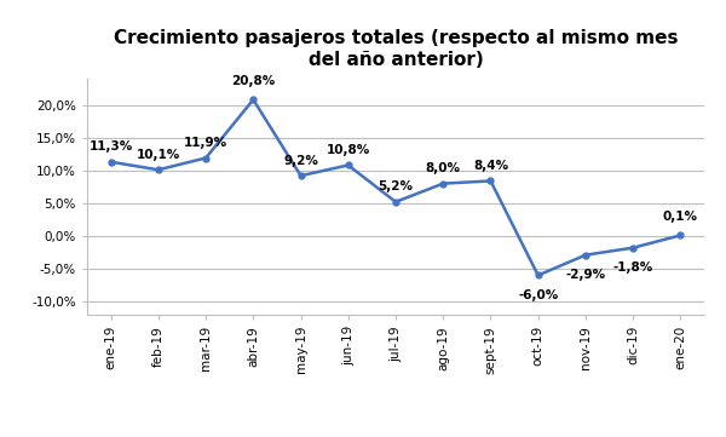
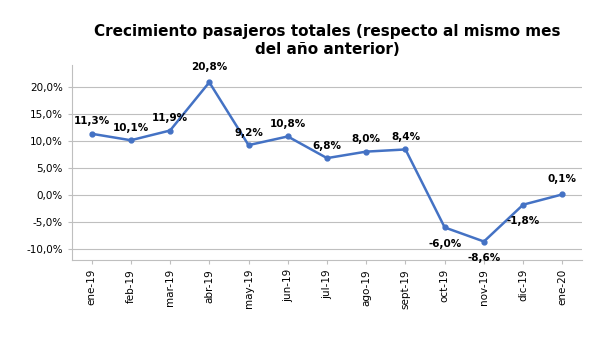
jul-19: 5,2% -> 6,8%
nov-19: -2,9% -> -8,6%
